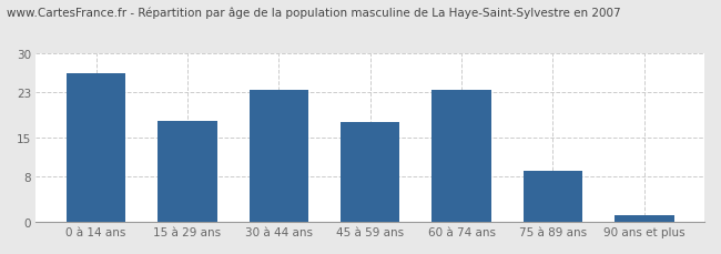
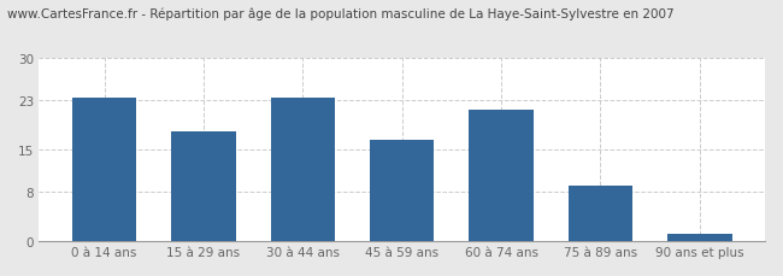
0 à 14 ans: 26.4 -> 23.5
45 à 59 ans: 17.8 -> 16.5
60 à 74 ans: 23.4 -> 21.5
